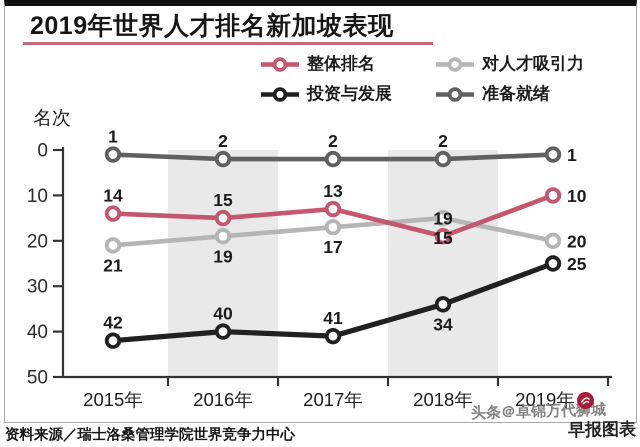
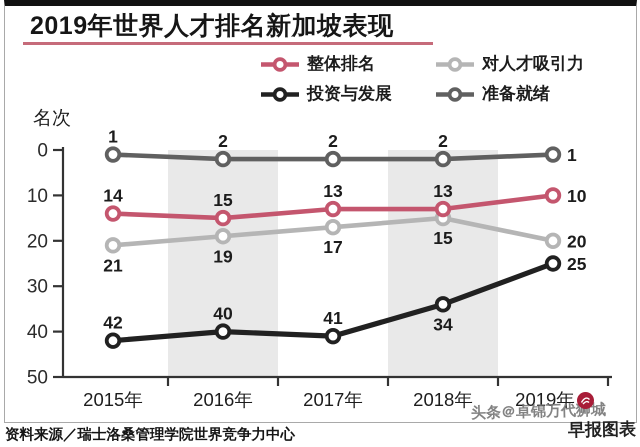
整体排名/2018年: 19 -> 13
